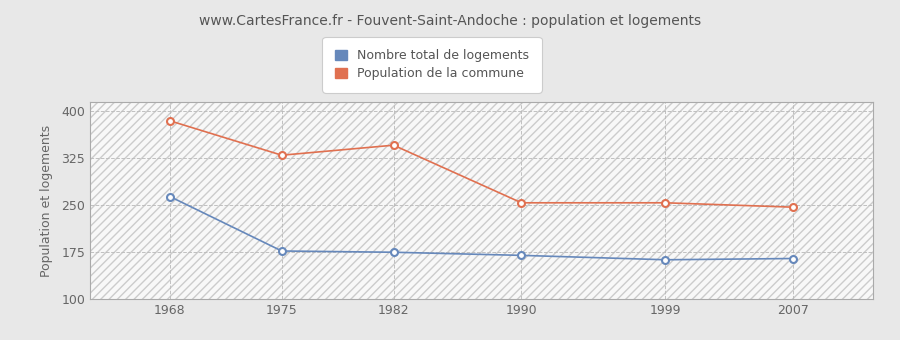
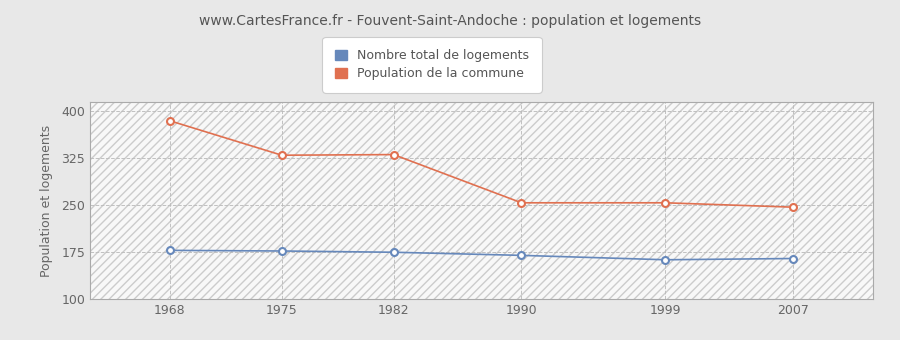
Nombre total de logements/1968: 264 -> 178
Population de la commune/1982: 346 -> 331
